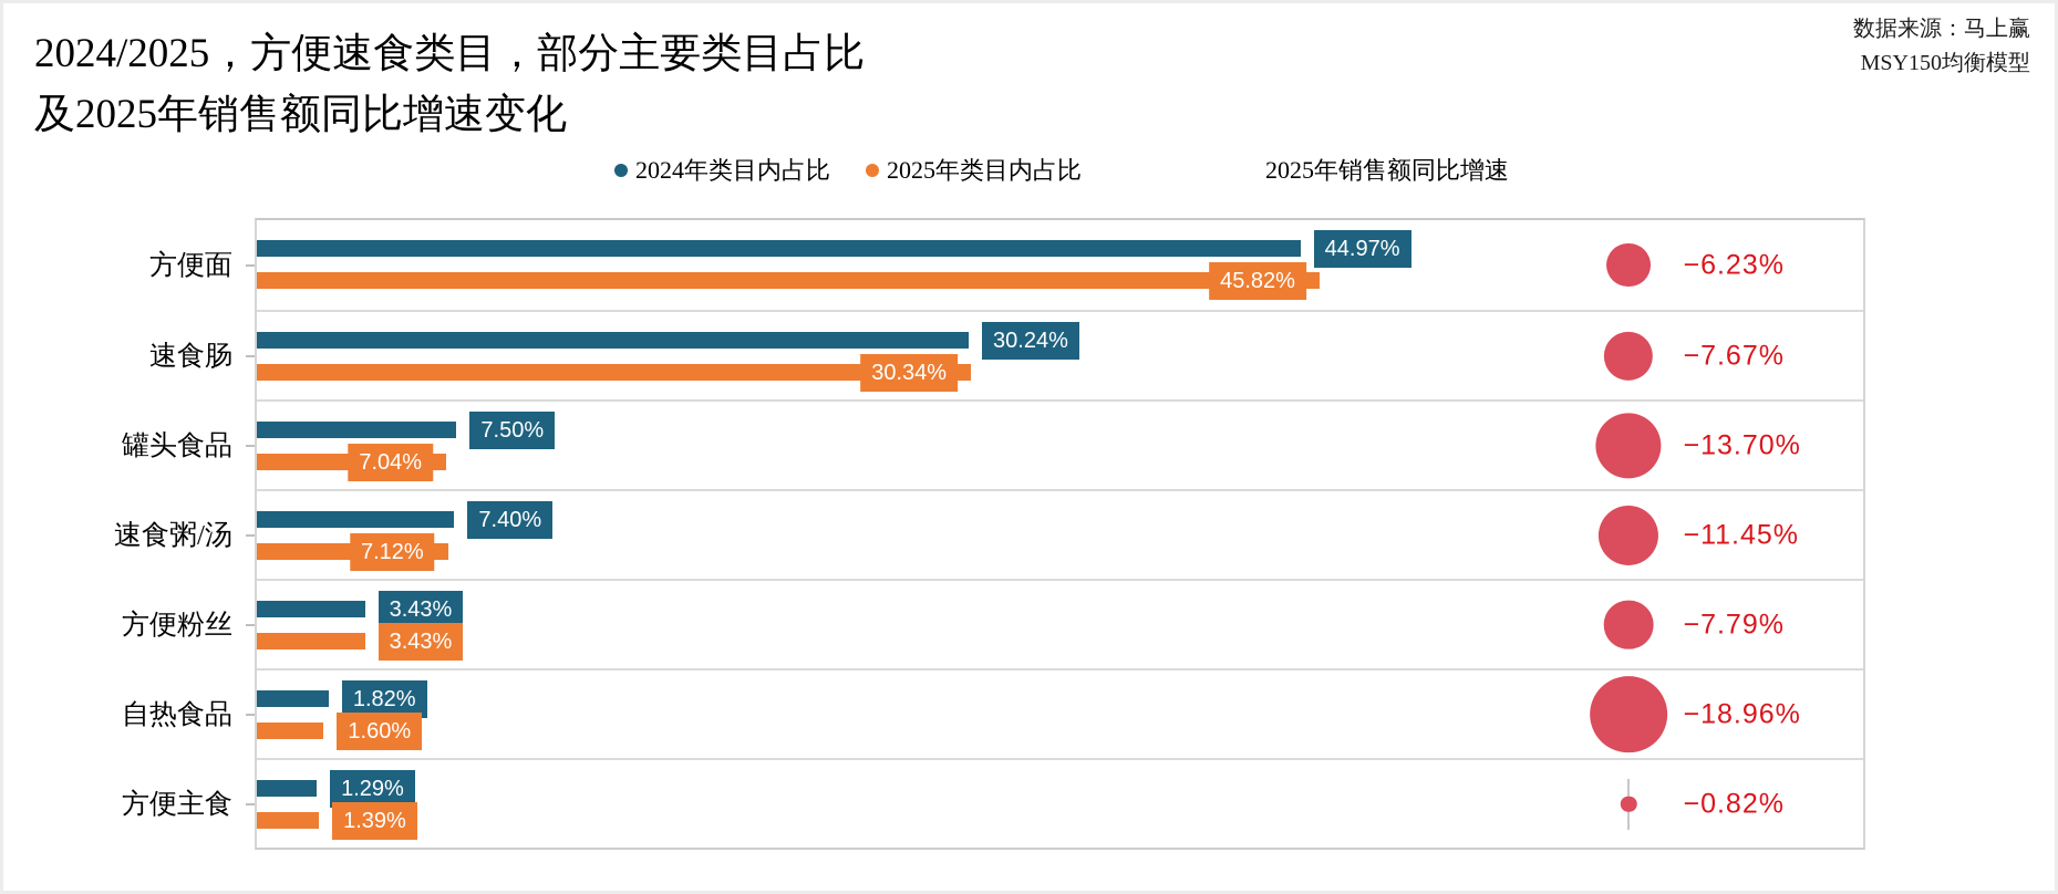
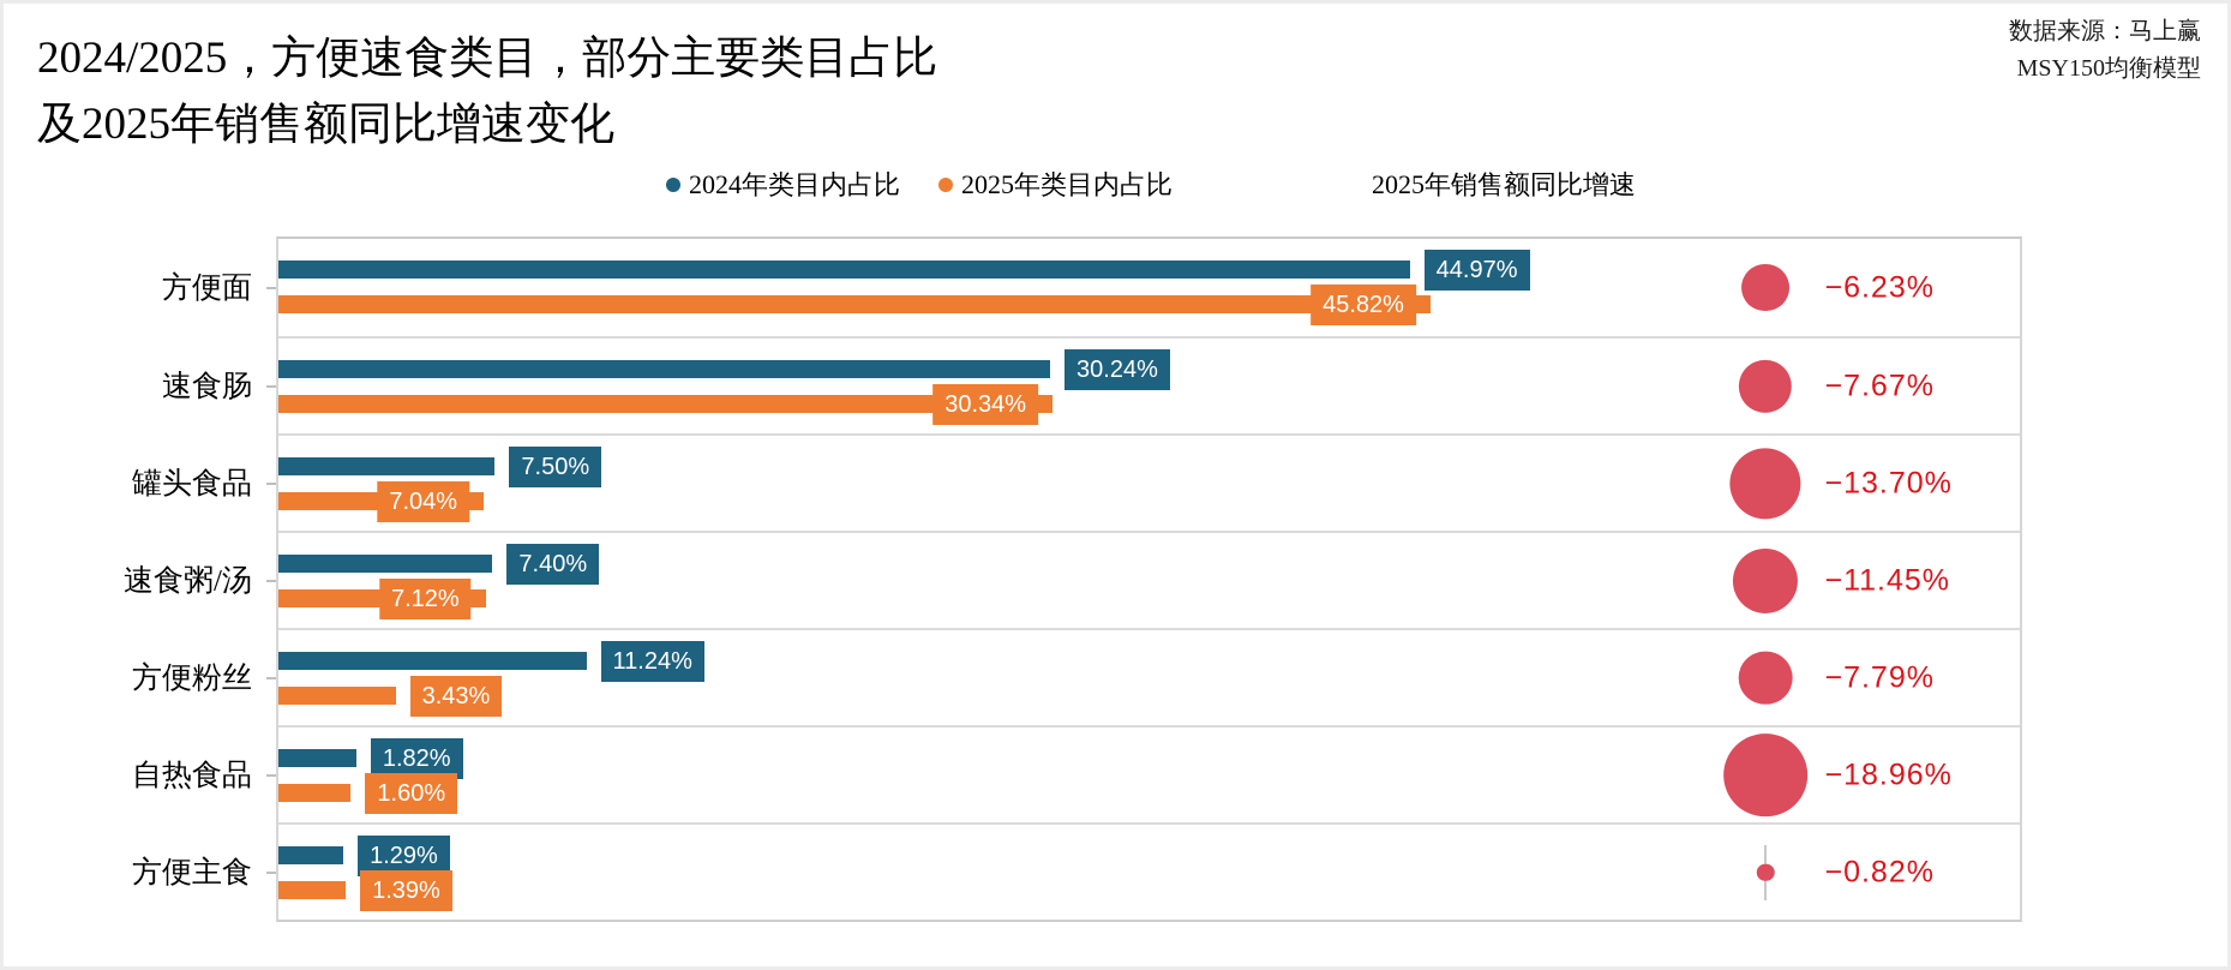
2024年类目内占比/方便粉丝: 3.43% -> 11.24%
